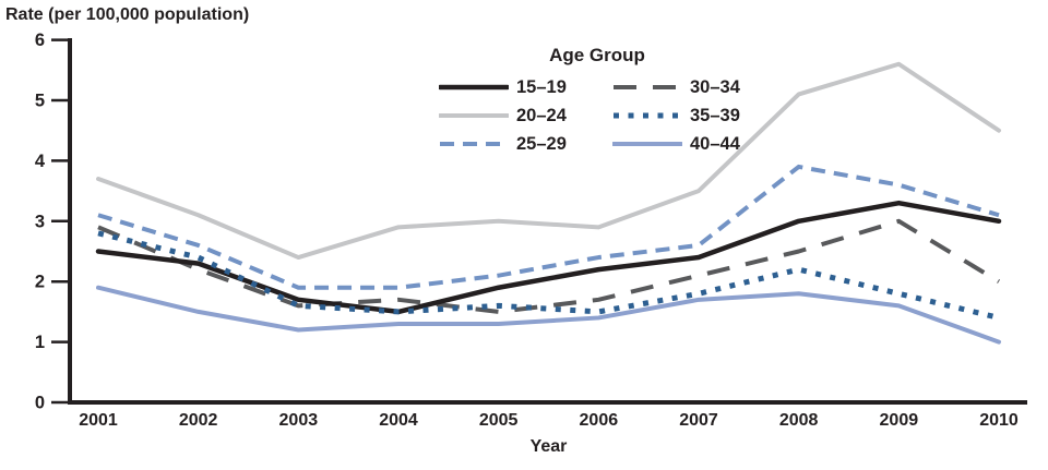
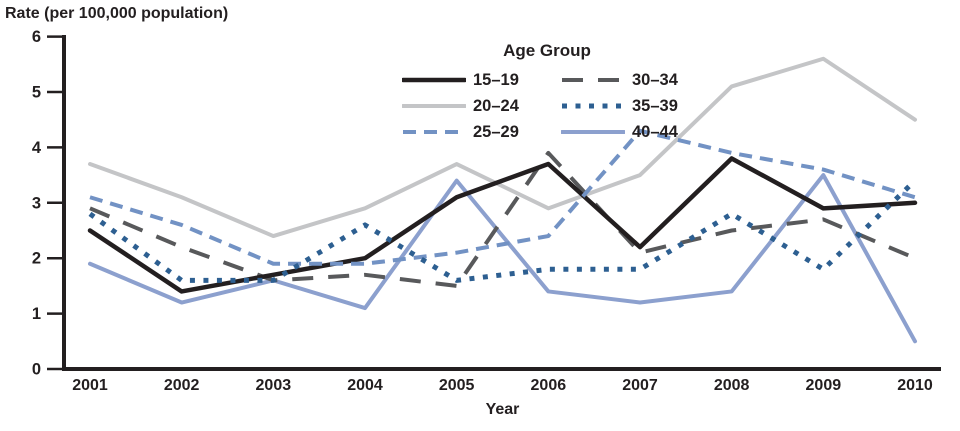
15–19/2002: 2.3 -> 1.4
35–39/2002: 2.4 -> 1.6
40–44/2002: 1.5 -> 1.2
40–44/2003: 1.2 -> 1.6
15–19/2004: 1.5 -> 2.0
35–39/2004: 1.5 -> 2.6
40–44/2004: 1.3 -> 1.1
15–19/2005: 1.9 -> 3.1
20–24/2005: 3.0 -> 3.7
40–44/2005: 1.3 -> 3.4
15–19/2006: 2.2 -> 3.7
30–34/2006: 1.7 -> 3.9
35–39/2006: 1.5 -> 1.8
15–19/2007: 2.4 -> 2.2
25–29/2007: 2.6 -> 4.3
40–44/2007: 1.7 -> 1.2
15–19/2008: 3.0 -> 3.8
35–39/2008: 2.2 -> 2.8
40–44/2008: 1.8 -> 1.4
15–19/2009: 3.3 -> 2.9
30–34/2009: 3.0 -> 2.7
40–44/2009: 1.6 -> 3.5
35–39/2010: 1.4 -> 3.4
40–44/2010: 1.0 -> 0.5
